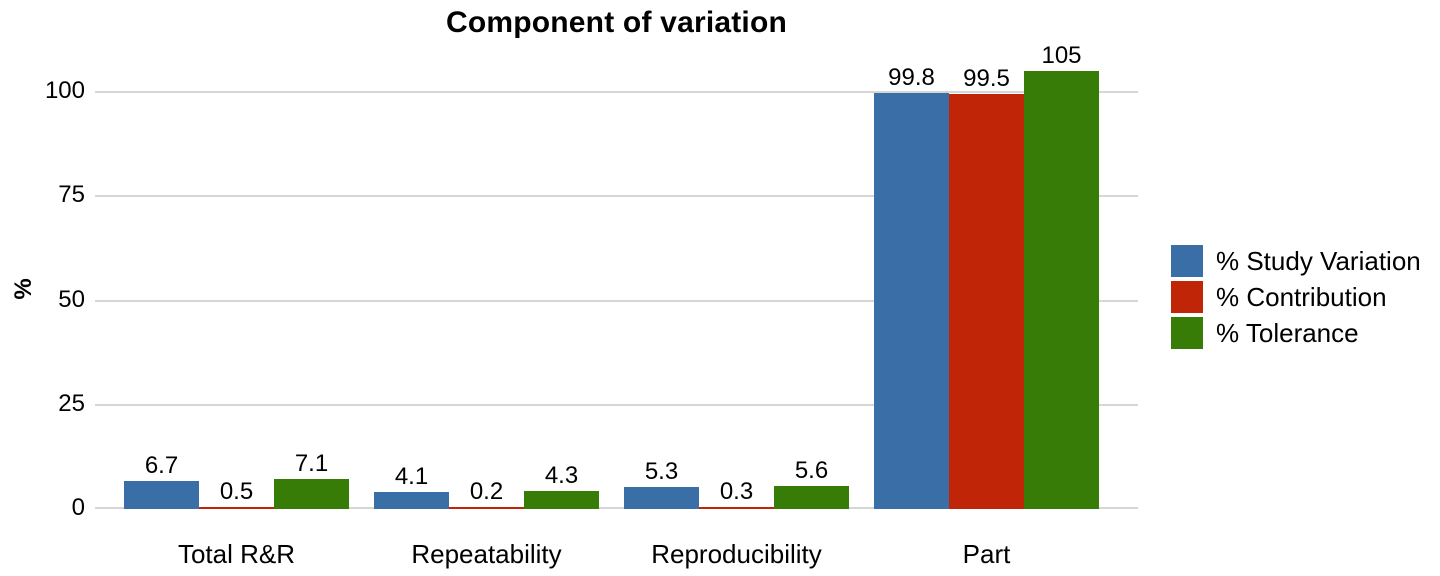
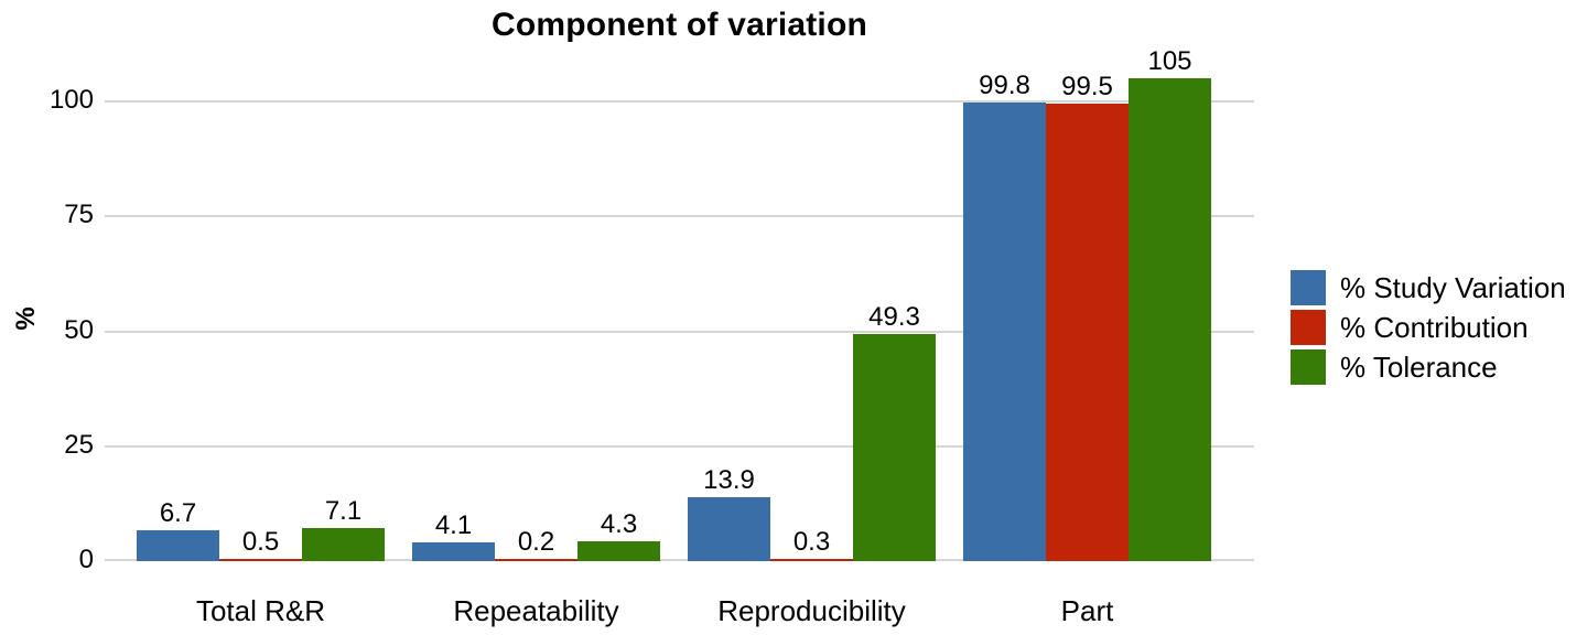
% Study Variation/Reproducibility: 5.3 -> 13.9
% Tolerance/Reproducibility: 5.6 -> 49.3
